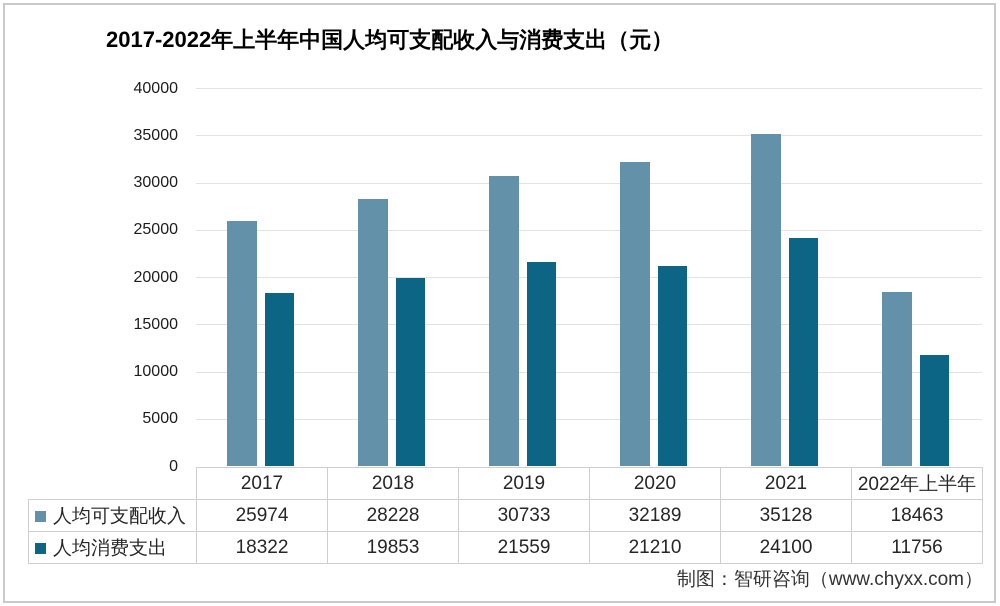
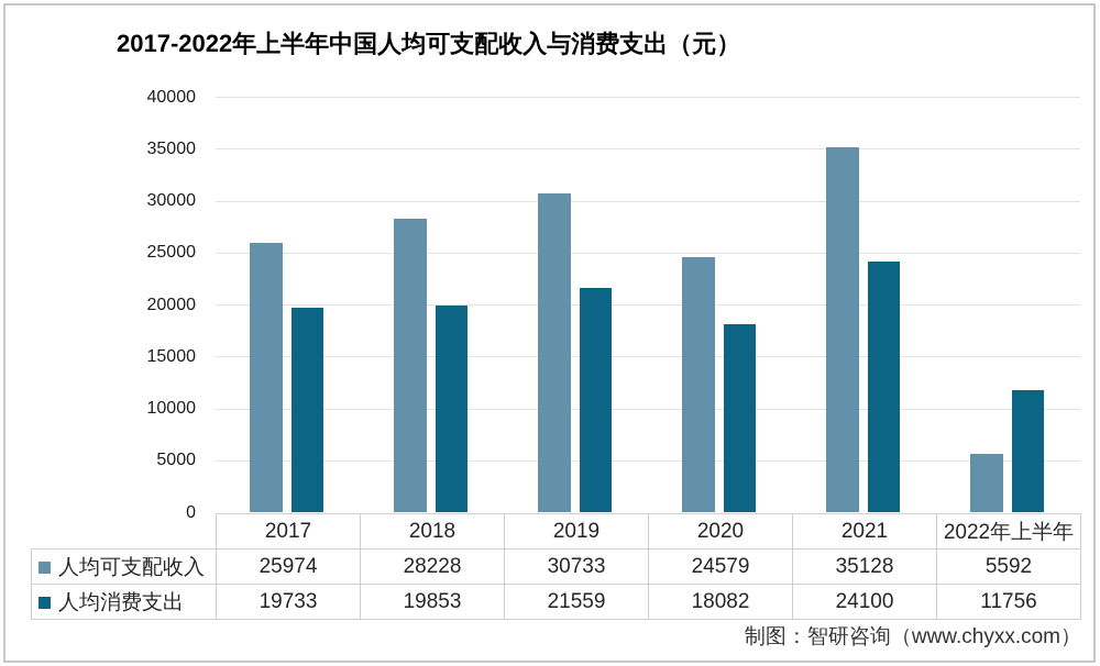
人均消费支出/2017: 18322 -> 19733
人均可支配收入/2020: 32189 -> 24579
人均消费支出/2020: 21210 -> 18082
人均可支配收入/2022年上半年: 18463 -> 5592
